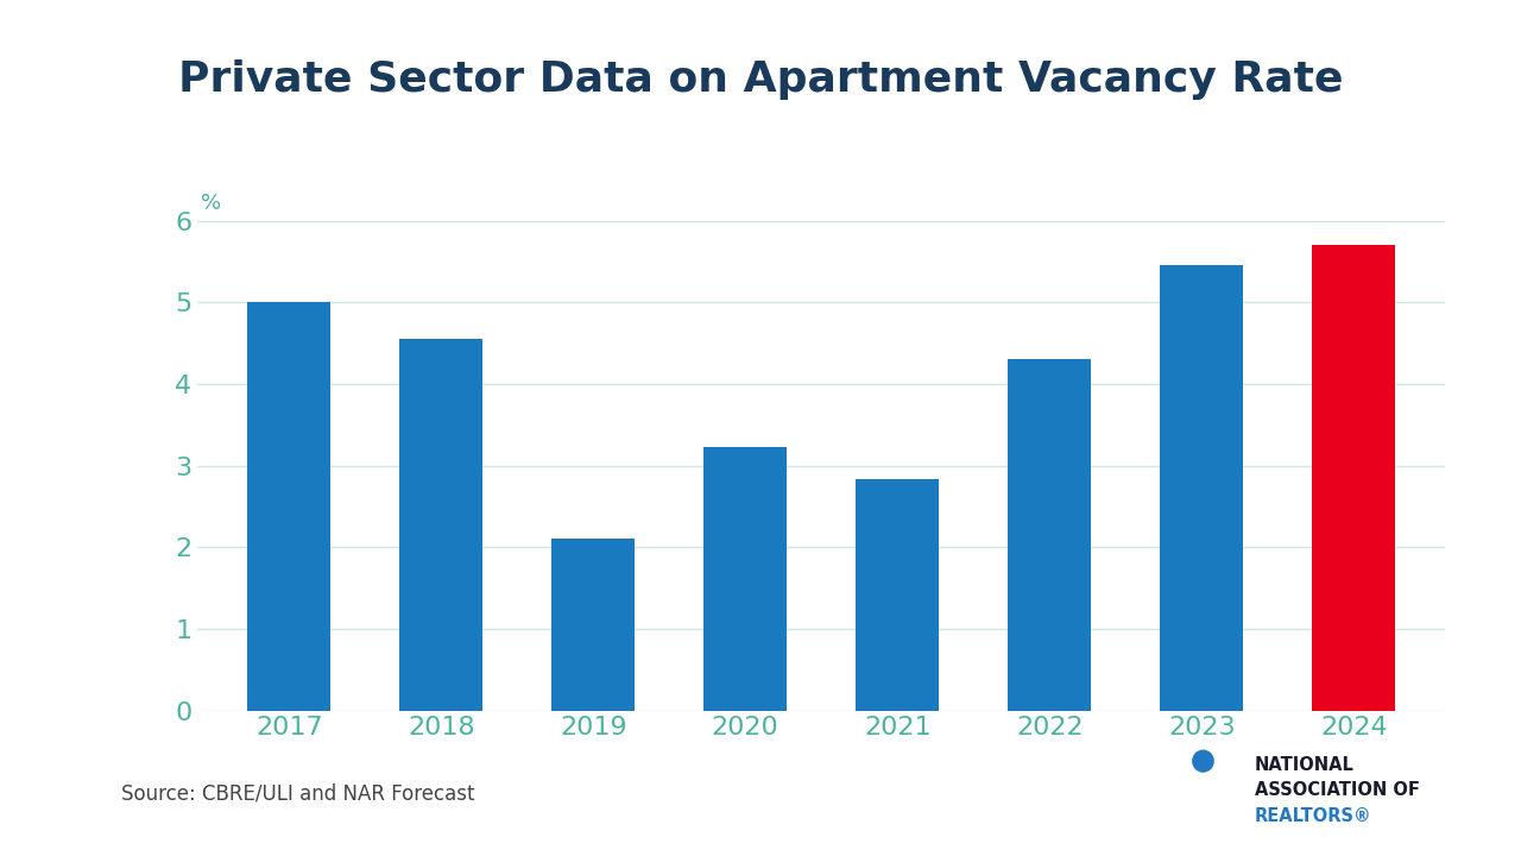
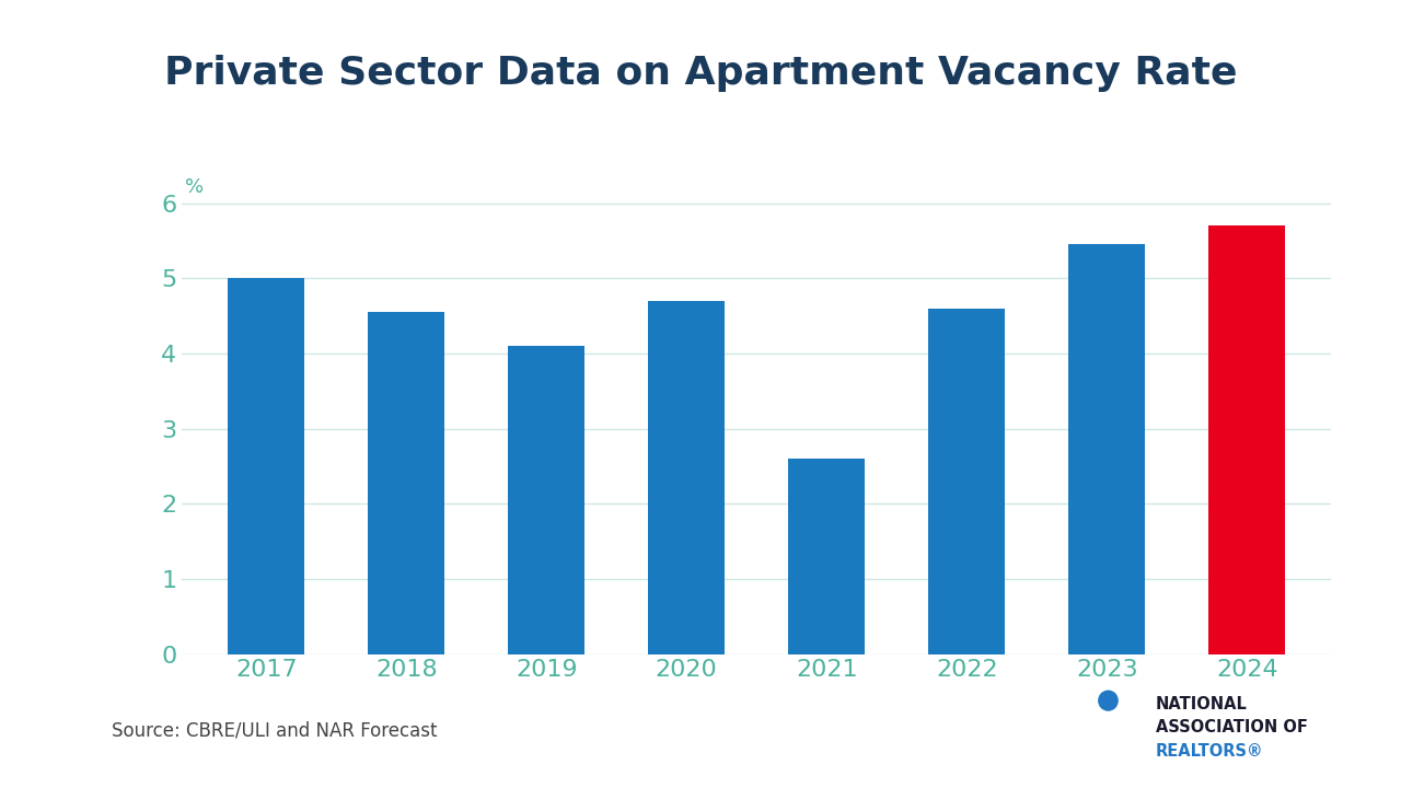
2019: 2.10 -> 4.10
2020: 3.22 -> 4.70
2021: 2.84 -> 2.60
2022: 4.30 -> 4.60
